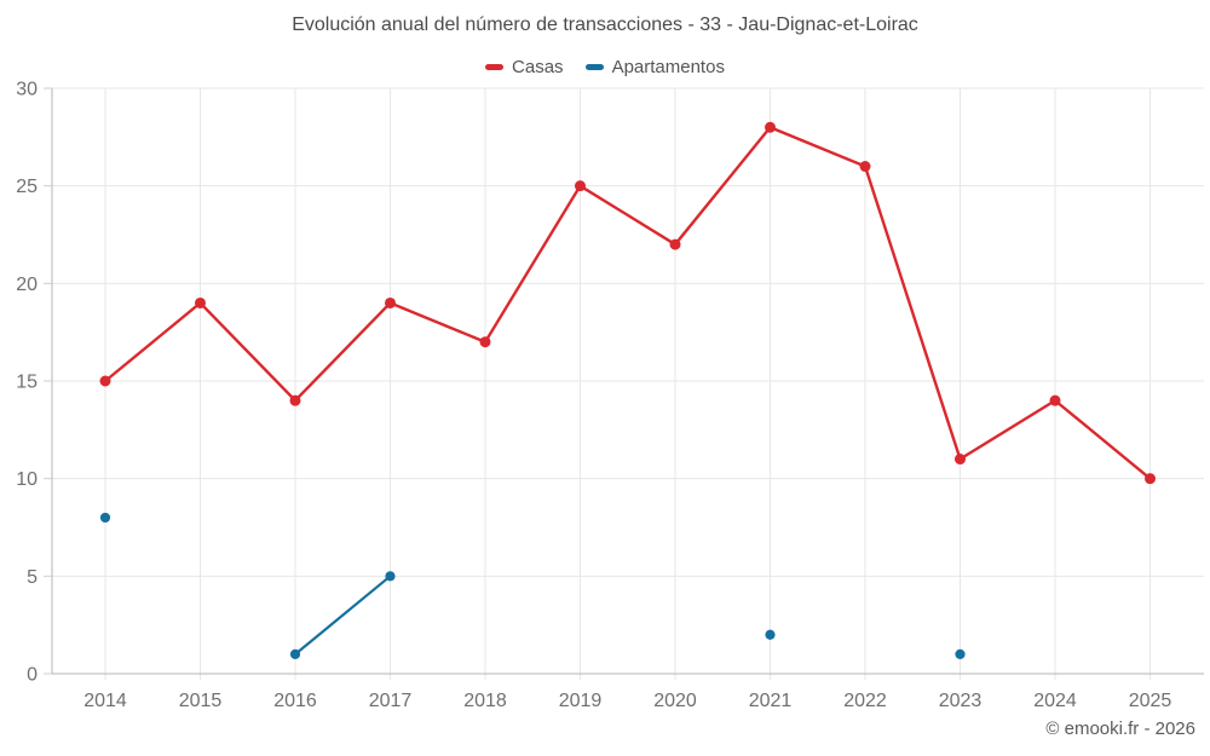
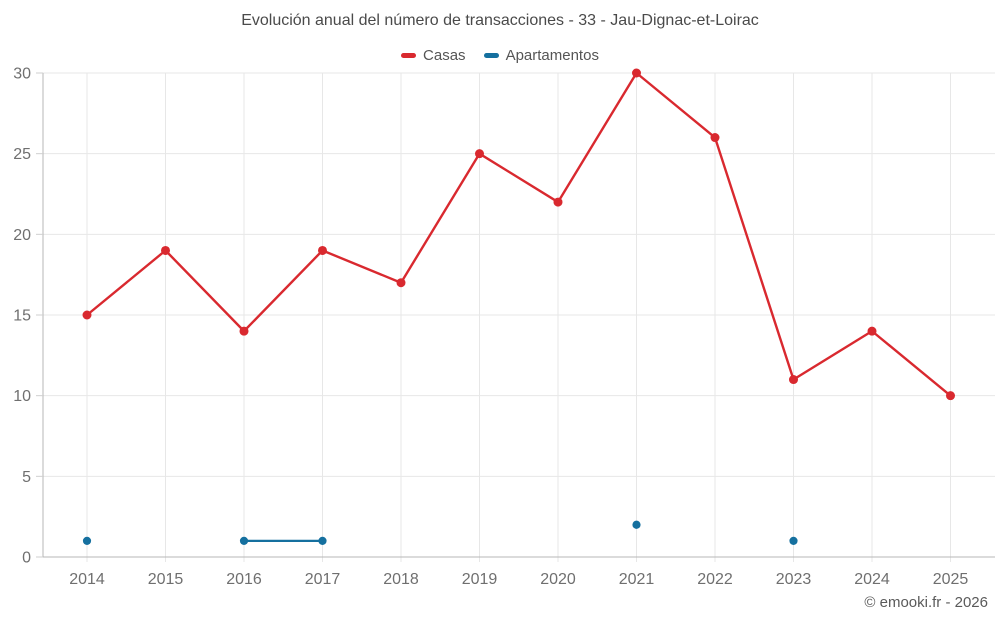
Apartamentos/2014: 8 -> 1
Apartamentos/2017: 5 -> 1
Casas/2021: 28 -> 30
